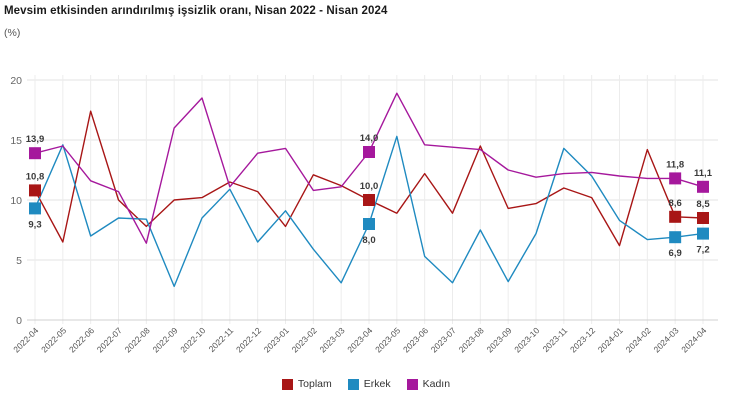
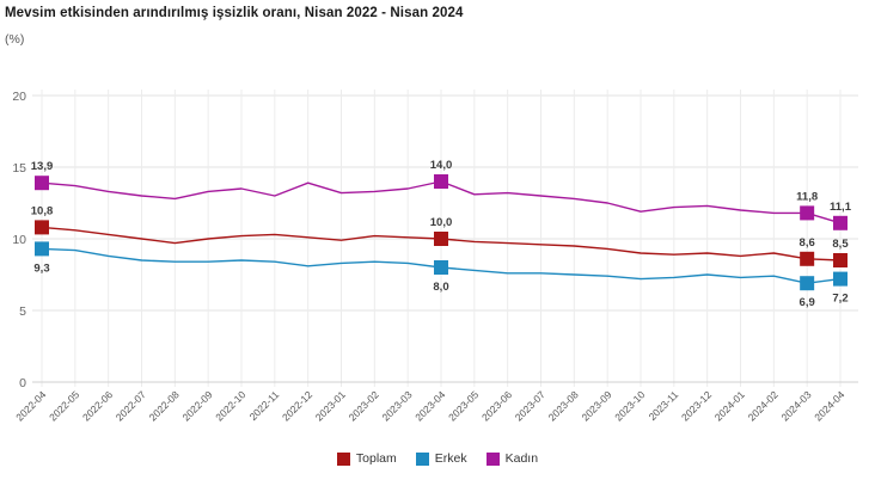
Toplam/2022-05: 6.5 -> 10.6
Erkek/2022-05: 14.6 -> 9.2
Kadın/2022-05: 14.5 -> 13.7
Toplam/2022-06: 17.4 -> 10.3
Erkek/2022-06: 7.0 -> 8.8
Kadın/2022-06: 11.6 -> 13.3
Kadın/2022-07: 10.7 -> 13.0
Toplam/2022-08: 7.8 -> 9.7
Kadın/2022-08: 6.4 -> 12.8
Erkek/2022-09: 2.8 -> 8.4
Kadın/2022-09: 16.0 -> 13.3
Kadın/2022-10: 18.5 -> 13.5
Toplam/2022-11: 11.5 -> 10.3
Erkek/2022-11: 10.9 -> 8.4
Kadın/2022-11: 11.1 -> 13.0
Toplam/2022-12: 10.7 -> 10.1
Erkek/2022-12: 6.5 -> 8.1
Toplam/2023-01: 7.8 -> 9.9
Erkek/2023-01: 9.1 -> 8.3
Kadın/2023-01: 14.3 -> 13.2
Toplam/2023-02: 12.1 -> 10.2
Erkek/2023-02: 5.9 -> 8.4
Kadın/2023-02: 10.8 -> 13.3
Toplam/2023-03: 11.2 -> 10.1
Erkek/2023-03: 3.1 -> 8.3
Kadın/2023-03: 11.1 -> 13.5
Toplam/2023-05: 8.9 -> 9.8
Erkek/2023-05: 15.3 -> 7.8
Kadın/2023-05: 18.9 -> 13.1
Toplam/2023-06: 12.2 -> 9.7
Erkek/2023-06: 5.3 -> 7.6
Kadın/2023-06: 14.6 -> 13.2
Toplam/2023-07: 8.9 -> 9.6
Erkek/2023-07: 3.1 -> 7.6
Kadın/2023-07: 14.4 -> 13.0
Toplam/2023-08: 14.5 -> 9.5
Kadın/2023-08: 14.2 -> 12.8
Erkek/2023-09: 3.2 -> 7.4
Toplam/2023-10: 9.7 -> 9.0
Toplam/2023-11: 11.0 -> 8.9
Erkek/2023-11: 14.3 -> 7.3
Toplam/2023-12: 10.2 -> 9.0
Erkek/2023-12: 12.0 -> 7.5
Toplam/2024-01: 6.2 -> 8.8
Erkek/2024-01: 8.3 -> 7.3
Toplam/2024-02: 14.2 -> 9.0
Erkek/2024-02: 6.7 -> 7.4
